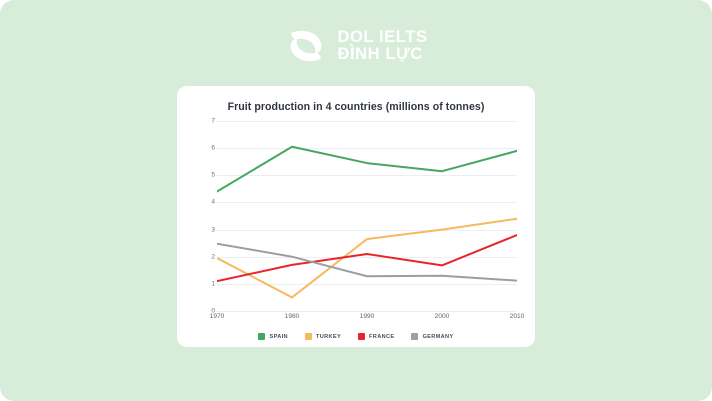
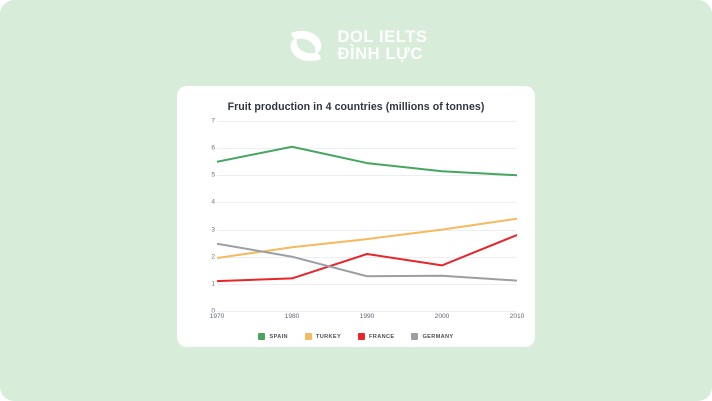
SPAIN/1970: 4.4 -> 5.5
TURKEY/1980: 0.5 -> 2.4
FRANCE/1980: 1.7 -> 1.2
SPAIN/2010: 5.9 -> 5.0
